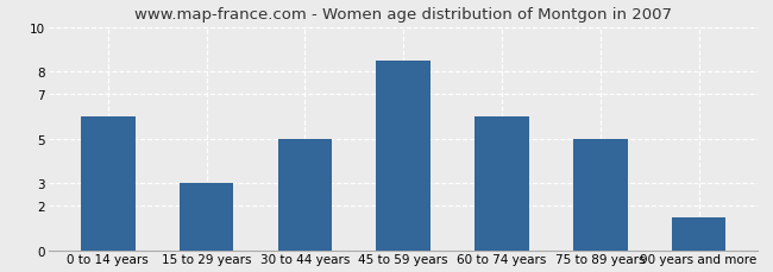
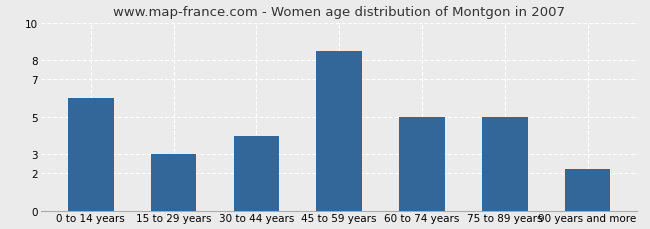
30 to 44 years: 5.0 -> 4.0
60 to 74 years: 6.0 -> 5.0
90 years and more: 1.5 -> 2.2
